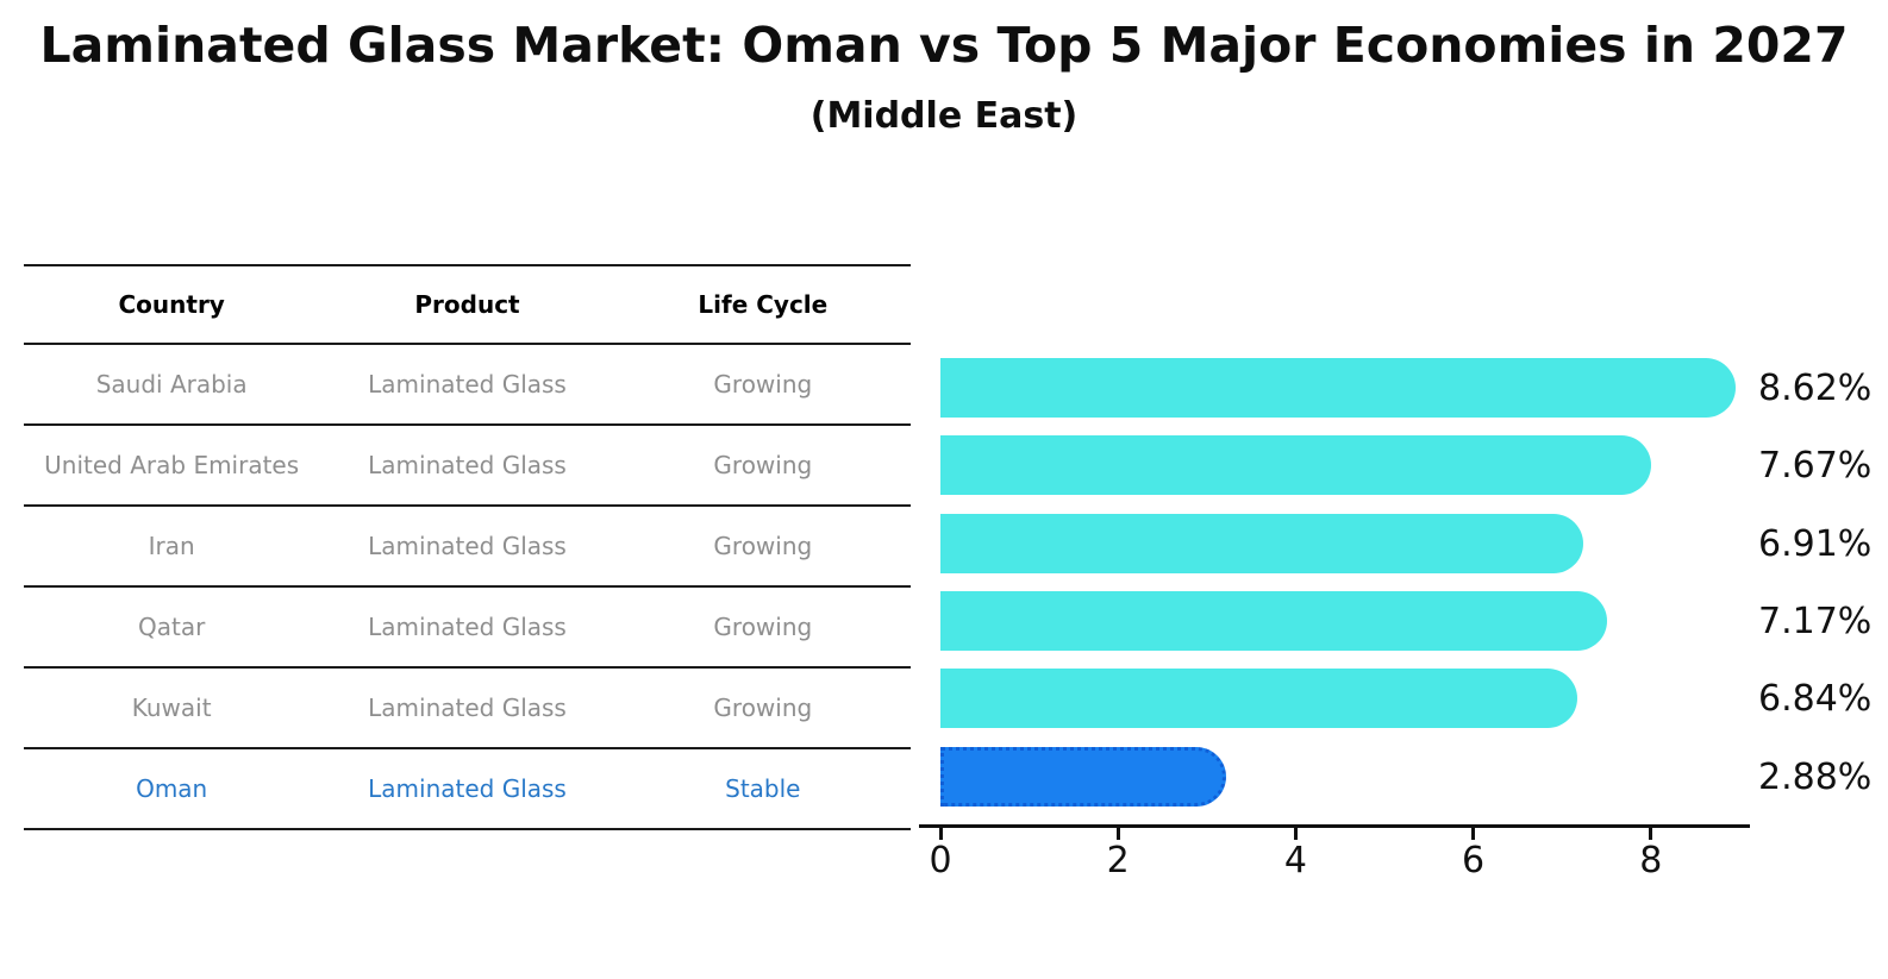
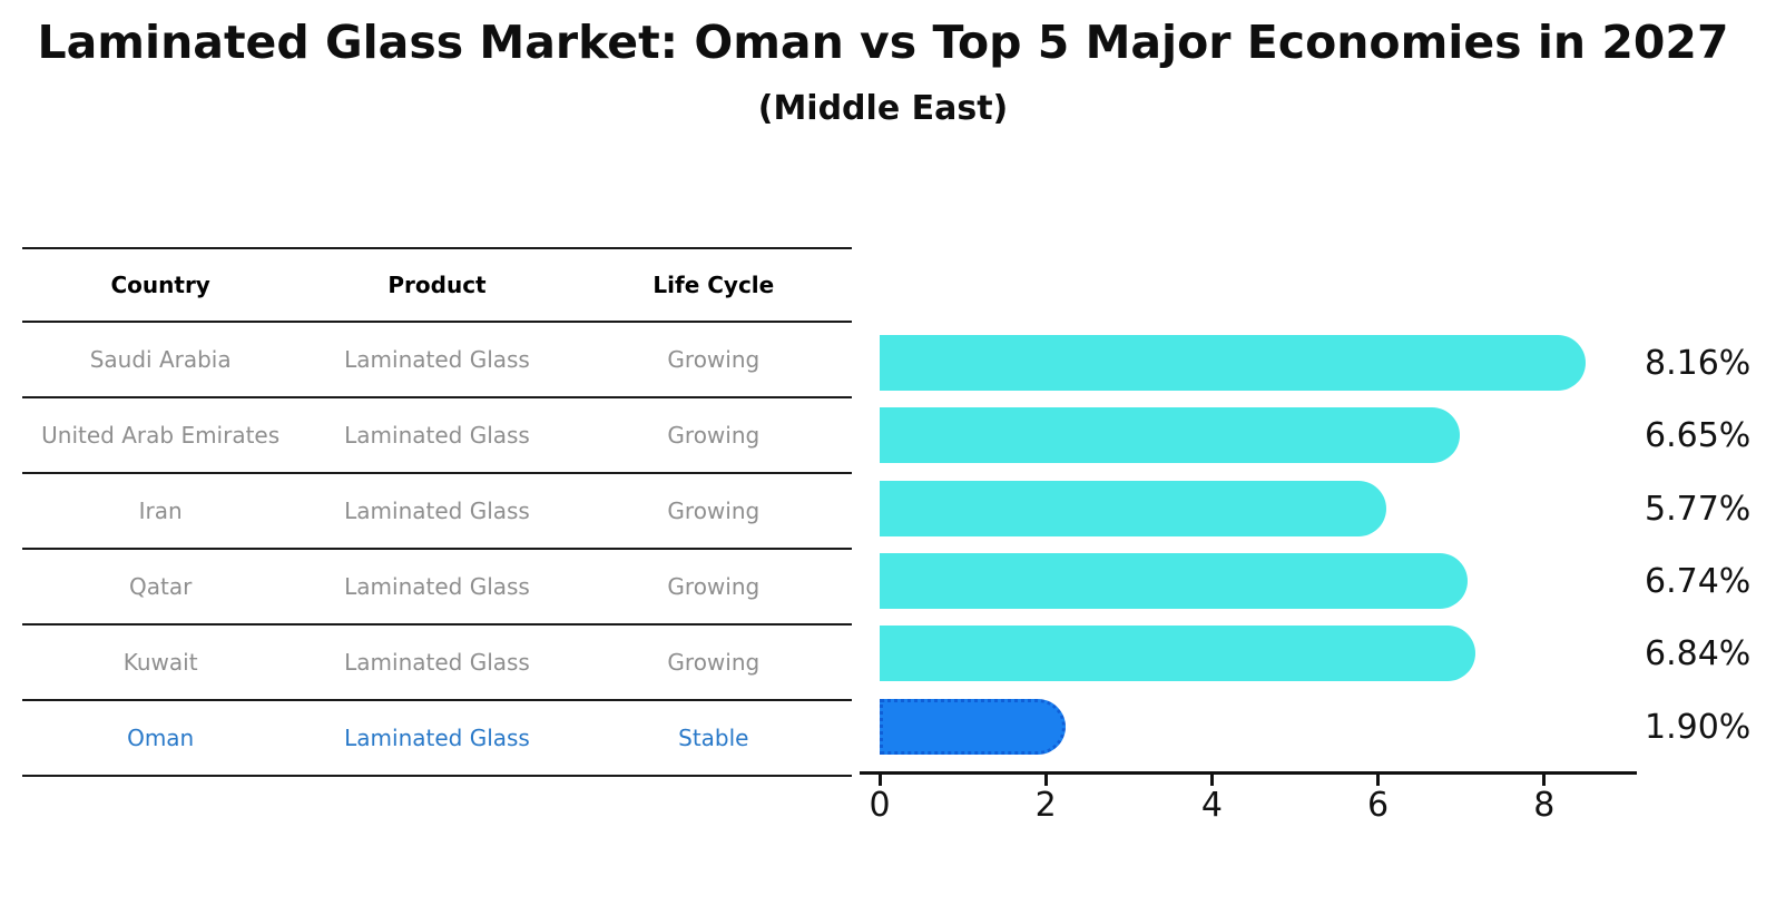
Saudi Arabia: 8.62% -> 8.16%
United Arab Emirates: 7.67% -> 6.65%
Iran: 6.91% -> 5.77%
Qatar: 7.17% -> 6.74%
Oman: 2.88% -> 1.90%
